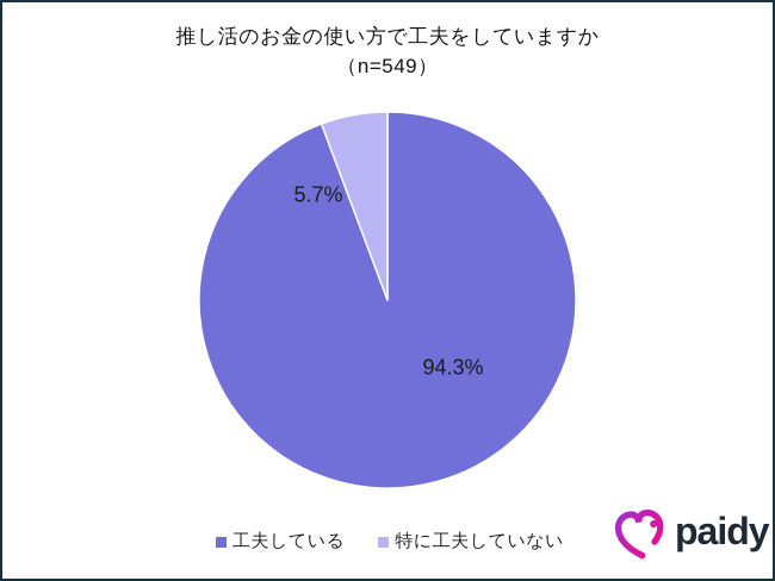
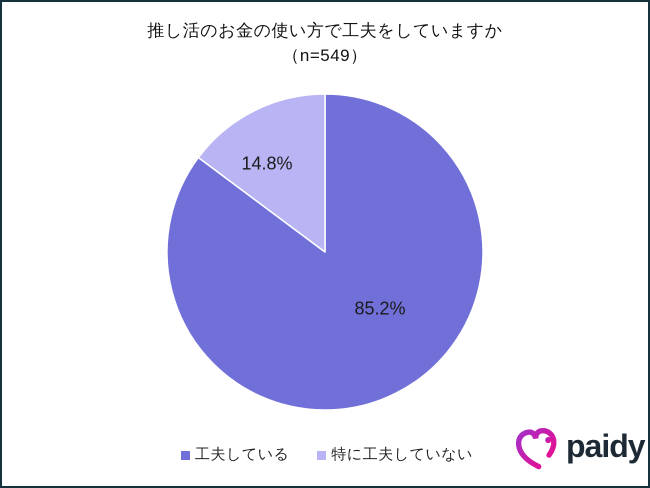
工夫している: 94.3% -> 85.2%
特に工夫していない: 5.7% -> 14.8%
